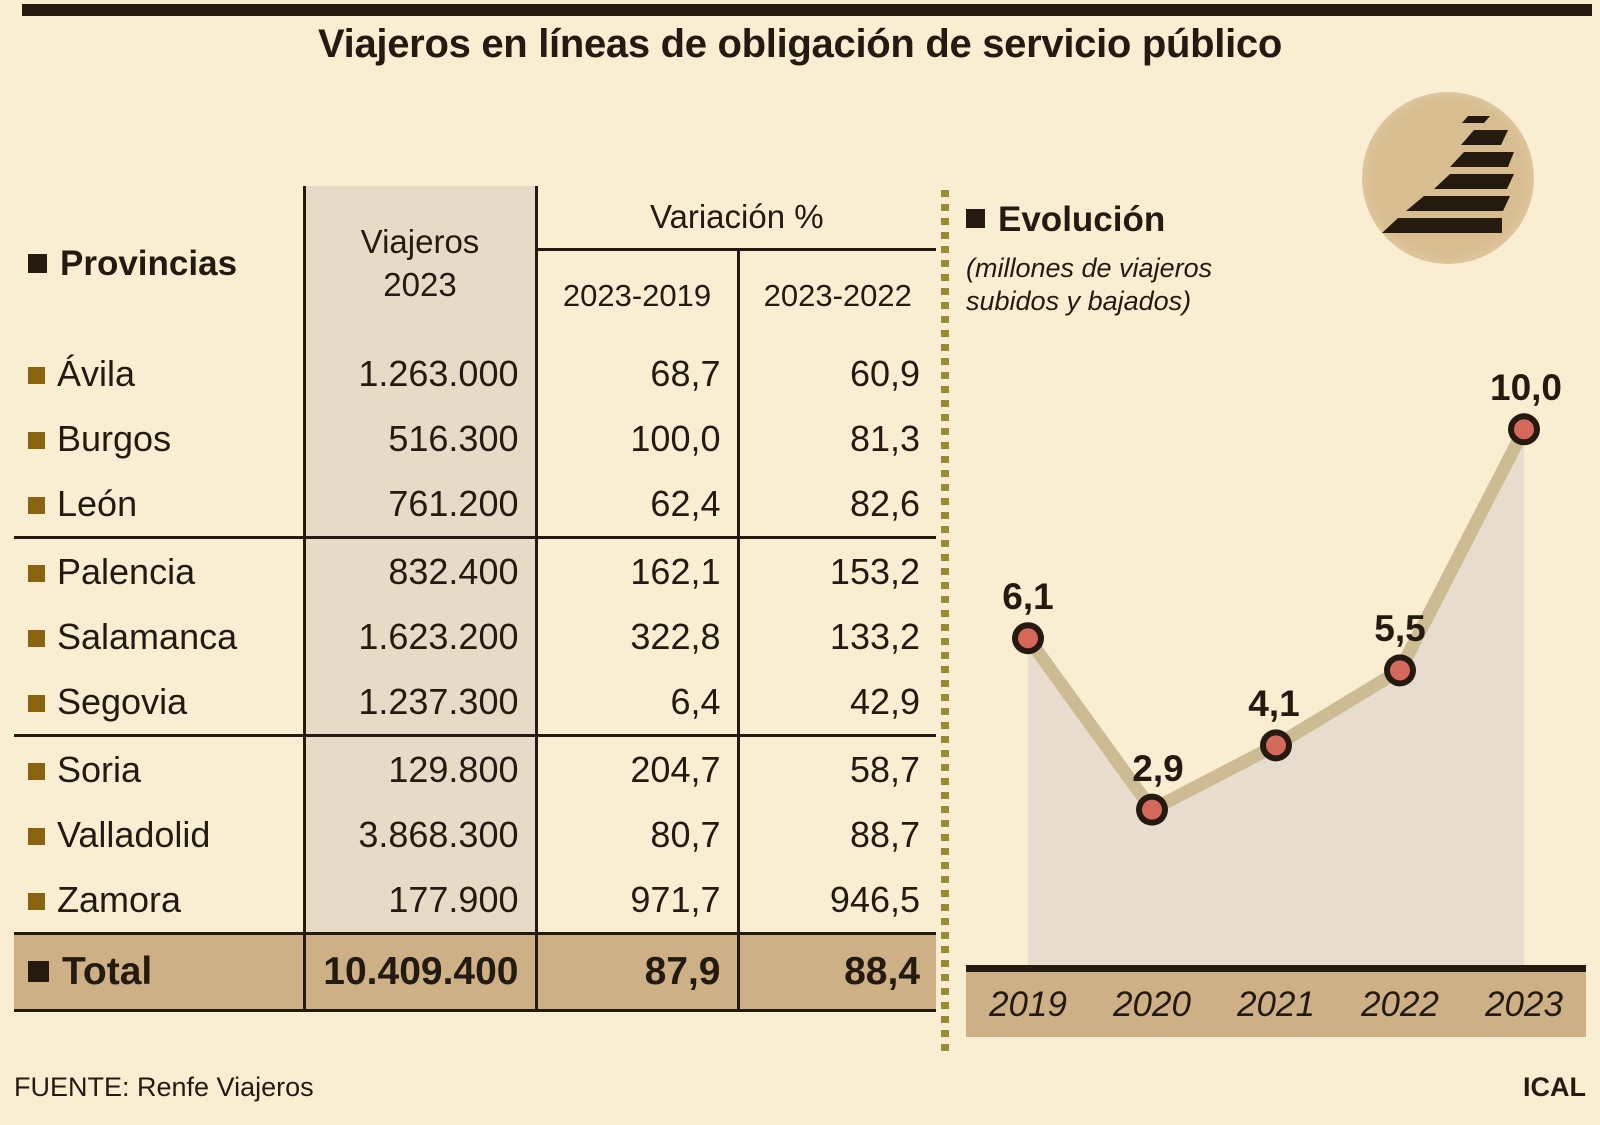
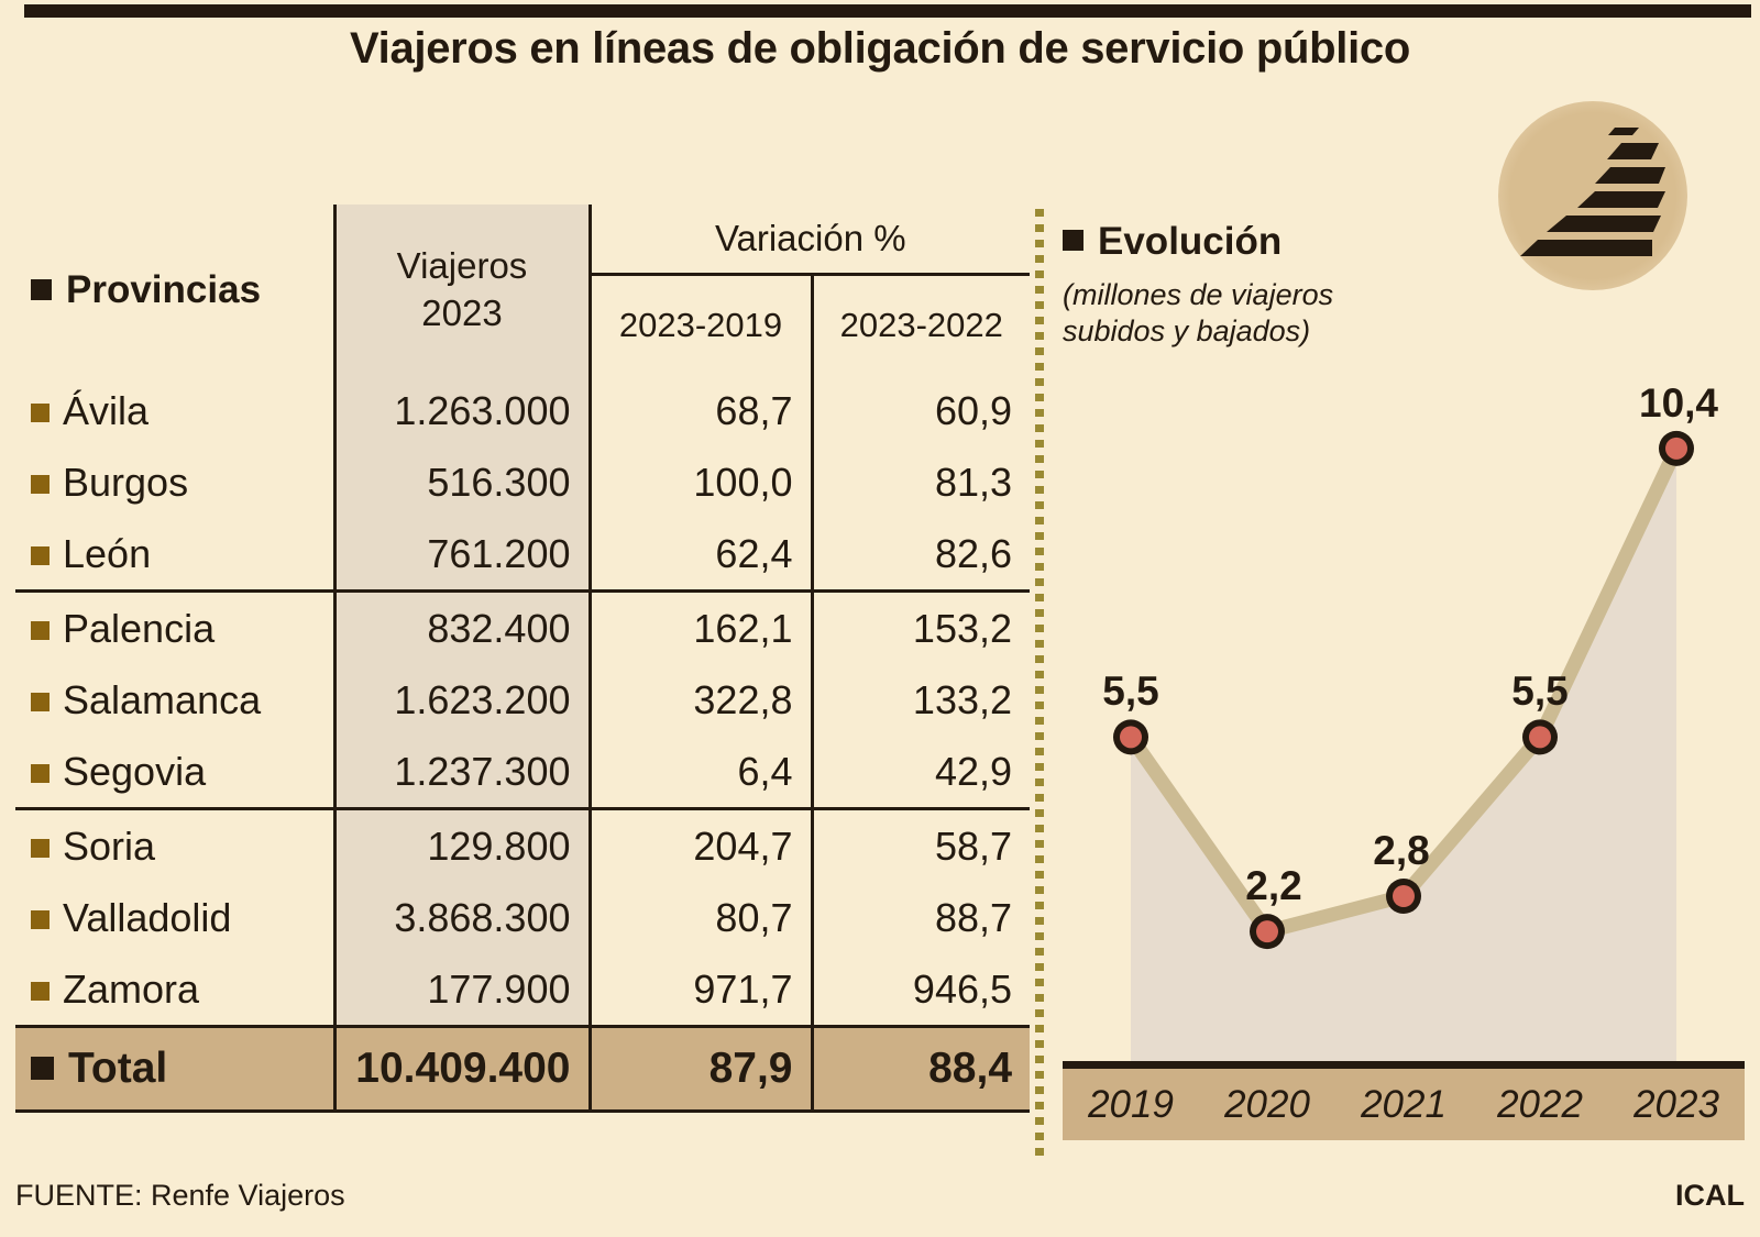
2019: 6,1 -> 5,5
2020: 2,9 -> 2,2
2021: 4,1 -> 2,8
2023: 10,0 -> 10,4
